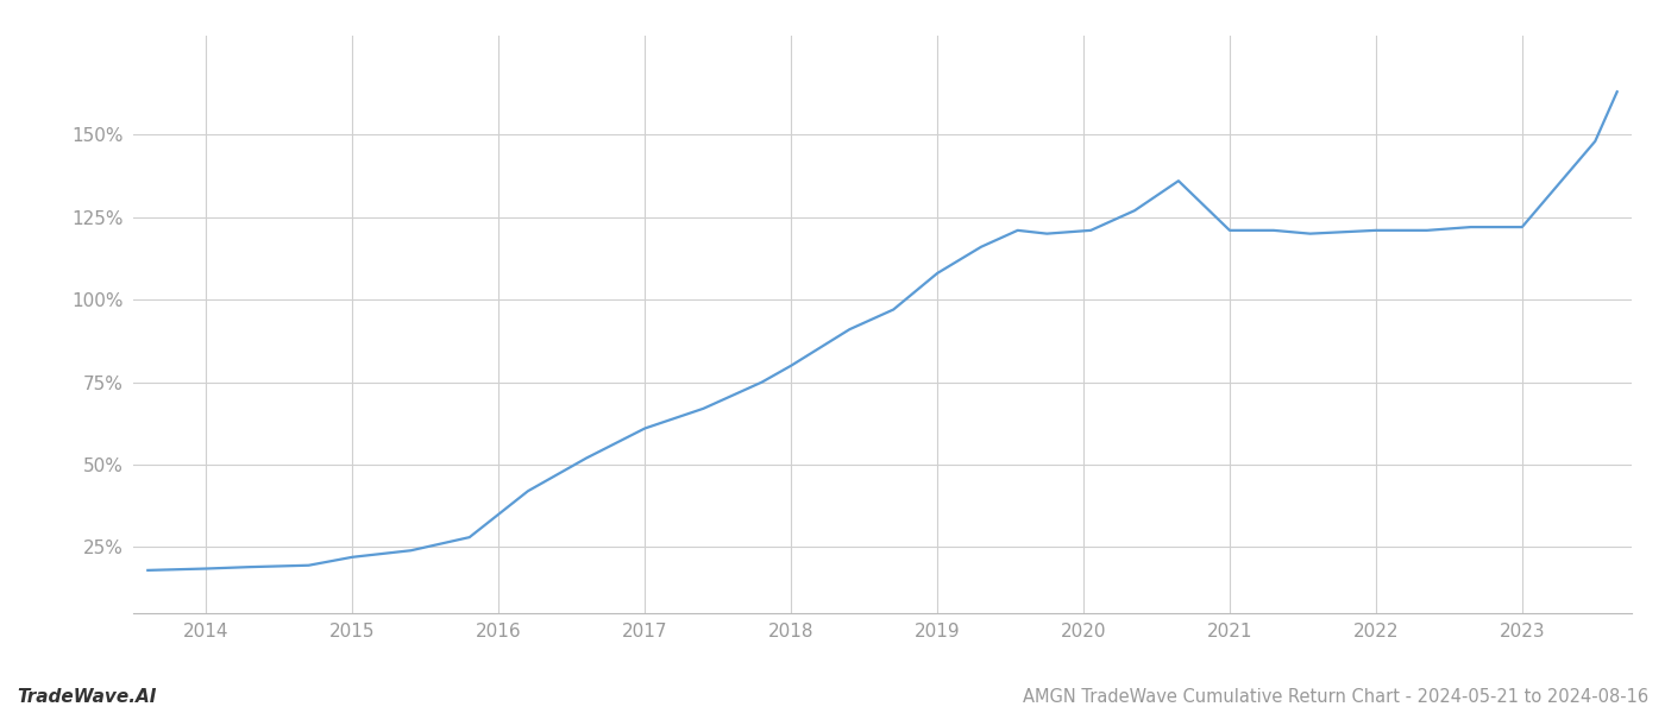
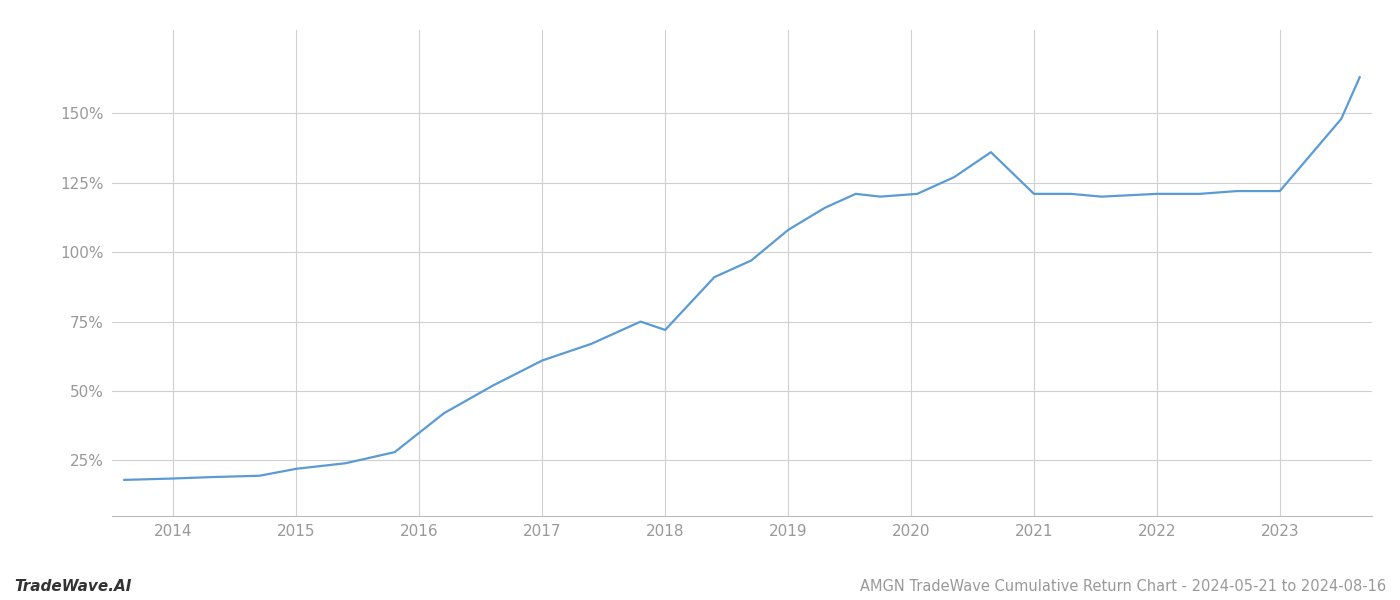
2018: 80.0% -> 72.0%
